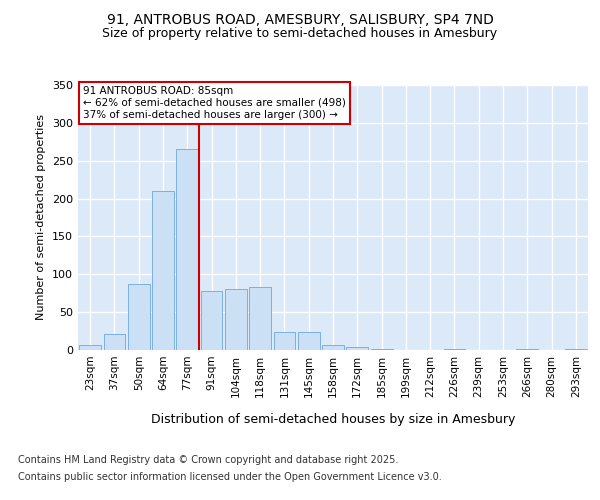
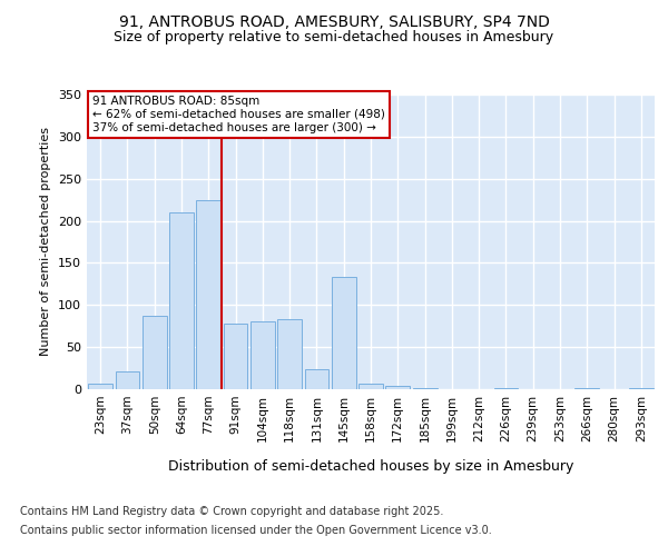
77sqm: 265 -> 224
145sqm: 24 -> 134
